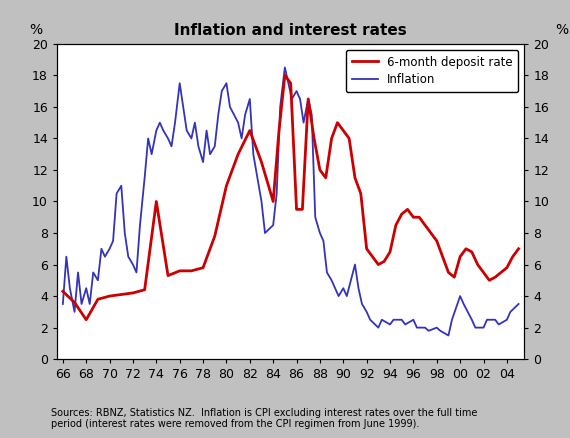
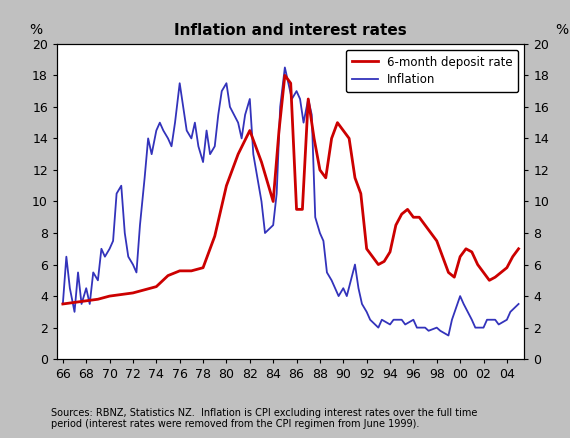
6-month deposit rate/66: 4.3 -> 3.5
6-month deposit rate/68: 2.5 -> 3.7
6-month deposit rate/74: 10.0 -> 4.6
